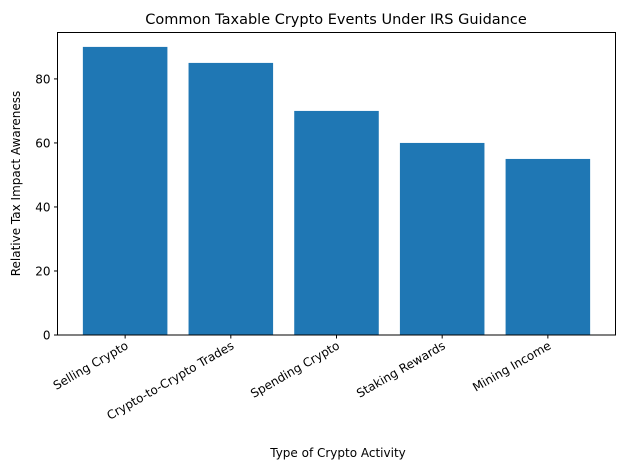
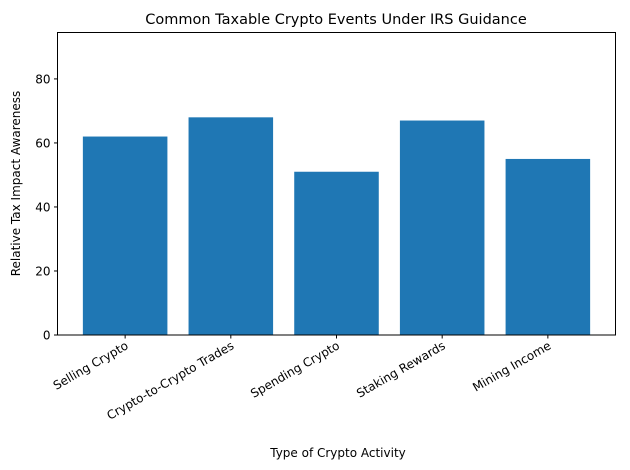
Selling Crypto: 90 -> 62
Crypto-to-Crypto Trades: 85 -> 68
Spending Crypto: 70 -> 51
Staking Rewards: 60 -> 67
